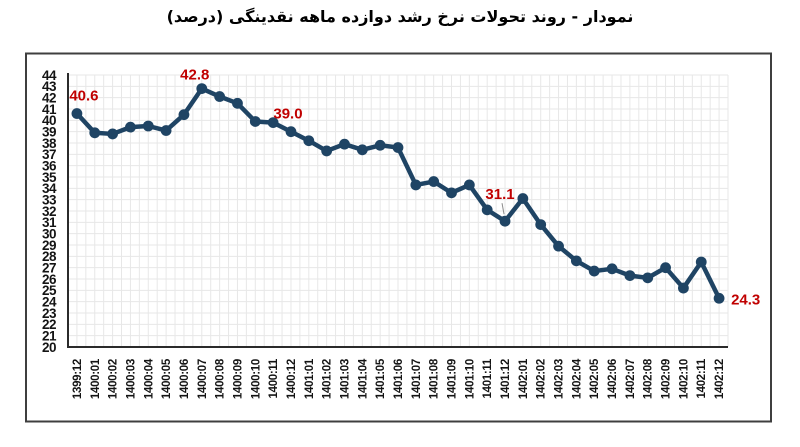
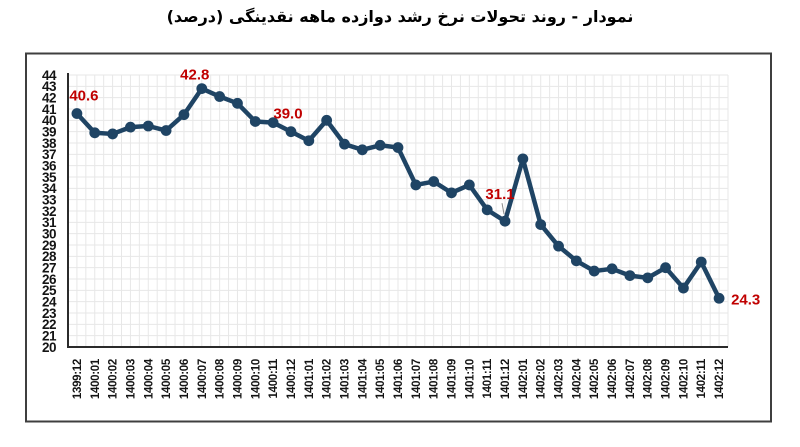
1401:02: 37.3 -> 40.0
1402:01: 33.1 -> 36.6
